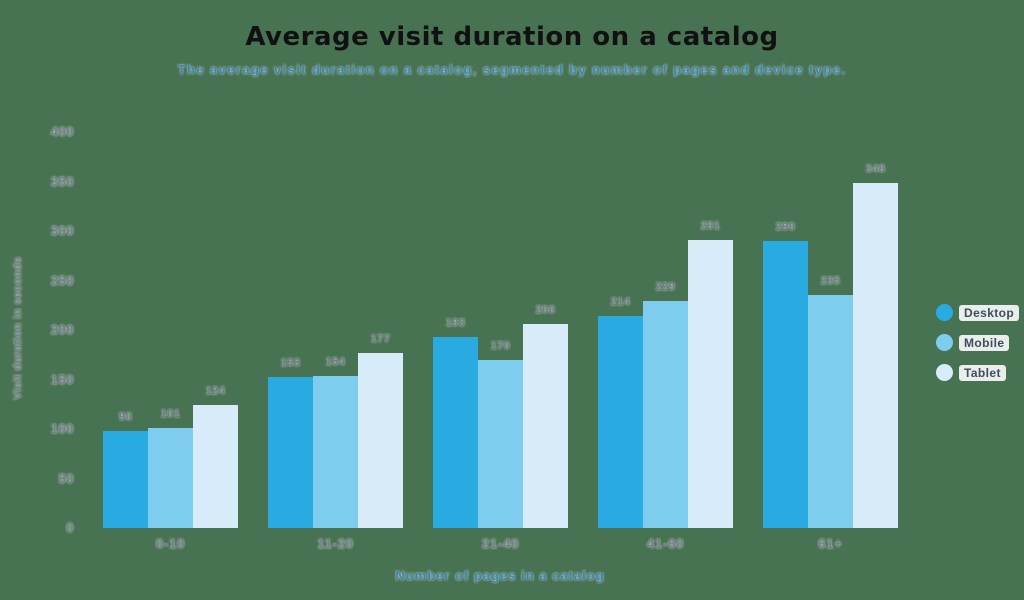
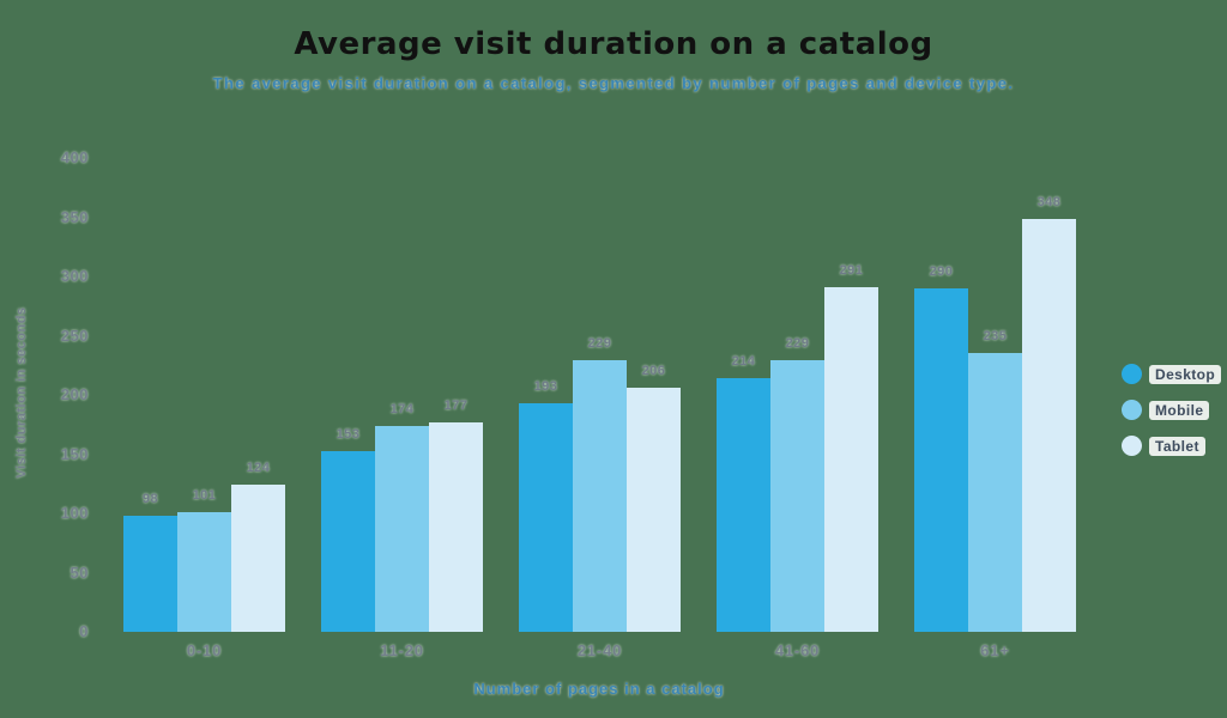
Mobile/11-20: 154 -> 174
Mobile/21-40: 170 -> 229
